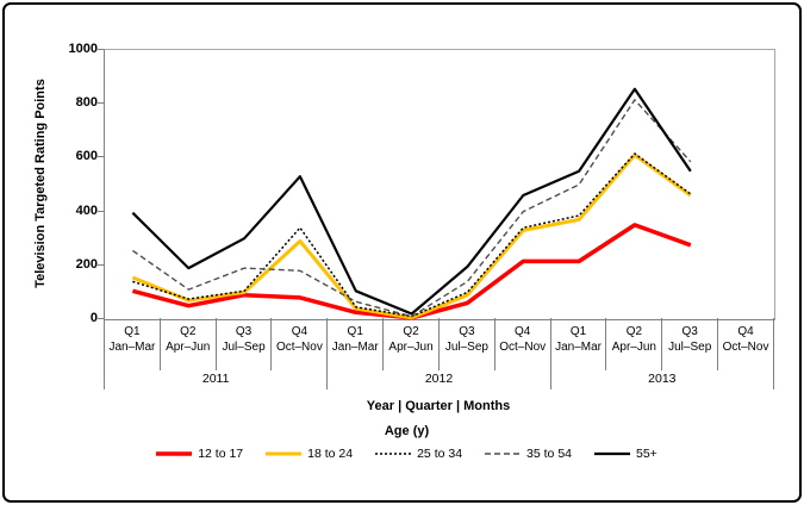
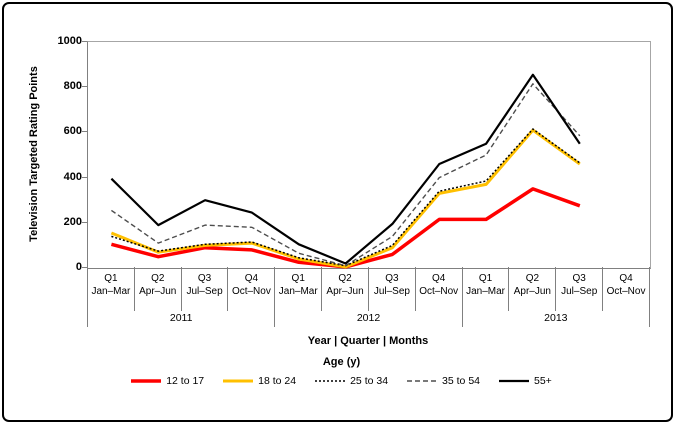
18 to 24/Q4 Oct–Nov 2011: 290 -> 110
25 to 34/Q4 Oct–Nov 2011: 340 -> 120
55+/Q4 Oct–Nov 2011: 530 -> 240
